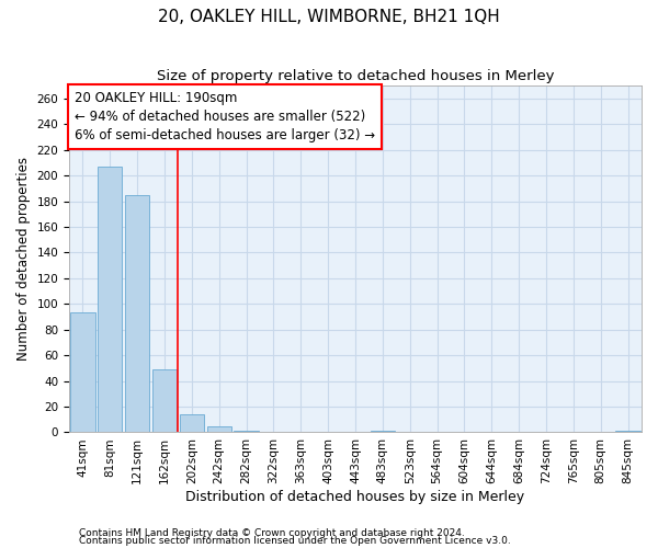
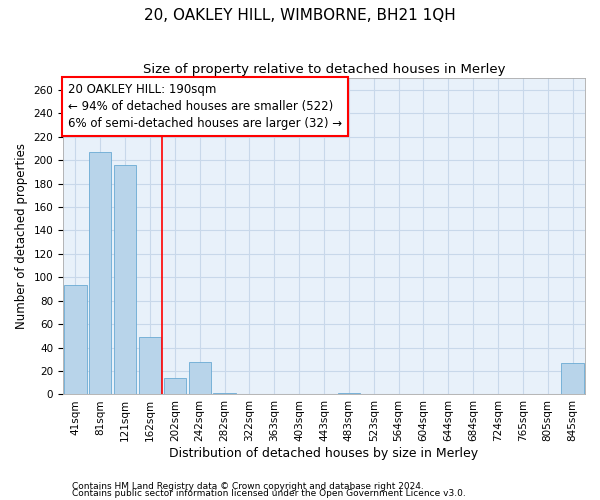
121sqm: 185 -> 196
242sqm: 5 -> 28
845sqm: 1 -> 27
